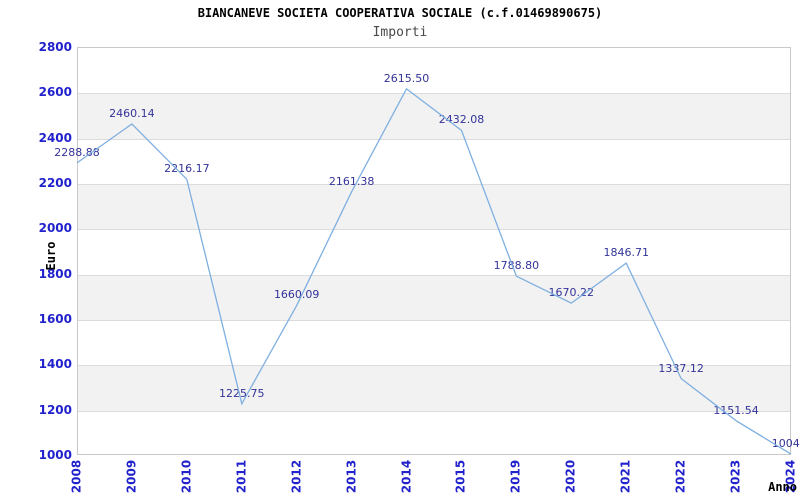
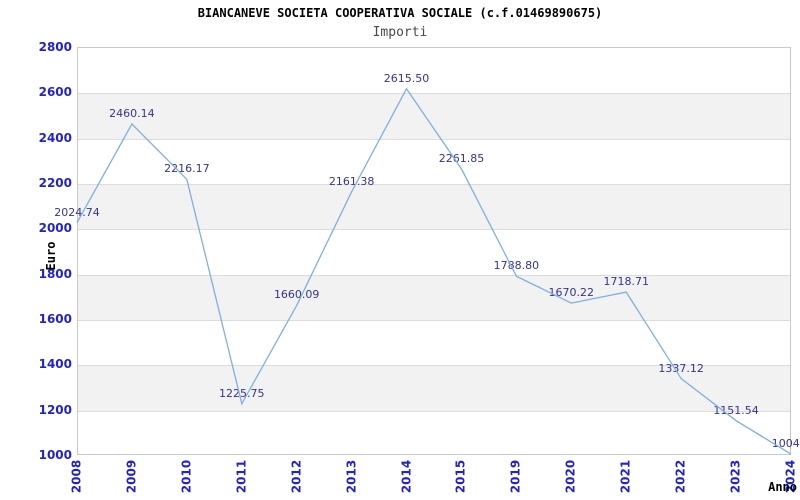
2008: 2288.88 -> 2024.74
2015: 2432.08 -> 2261.85
2021: 1846.71 -> 1718.71
